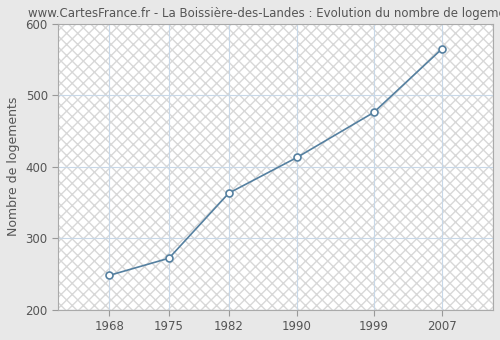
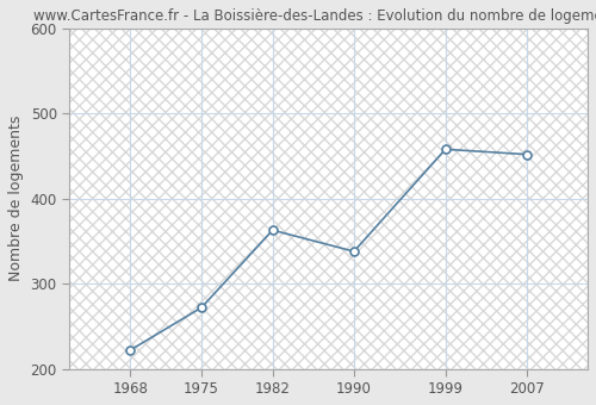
1968: 248 -> 222
1990: 413 -> 338
1999: 476 -> 458
2007: 565 -> 452
